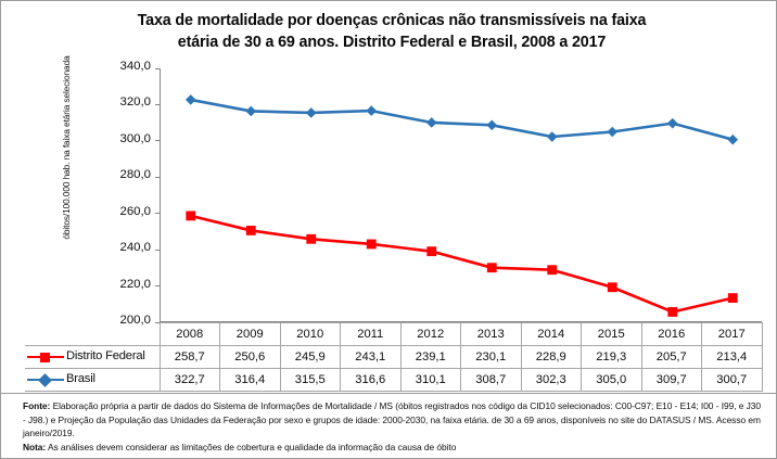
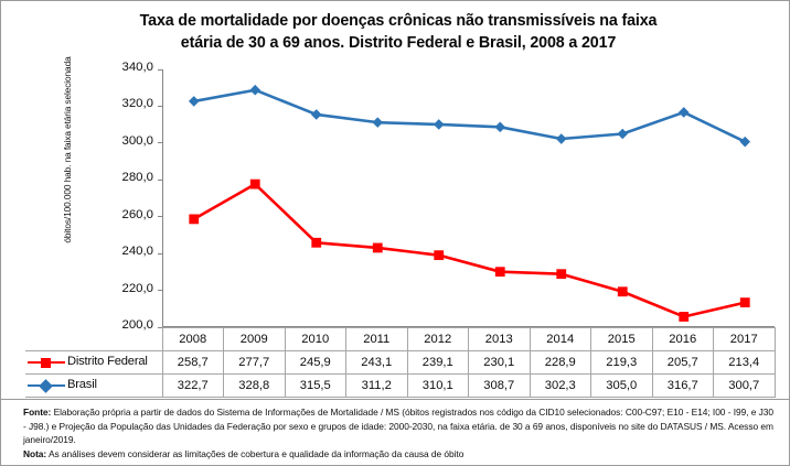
Distrito Federal/2009: 250,6 -> 277,7
Brasil/2009: 316,4 -> 328,8
Brasil/2011: 316,6 -> 311,2
Brasil/2016: 309,7 -> 316,7
